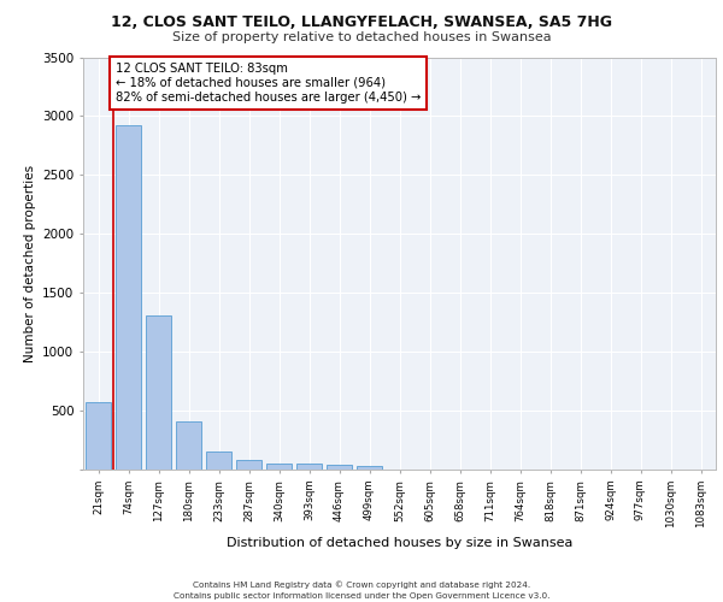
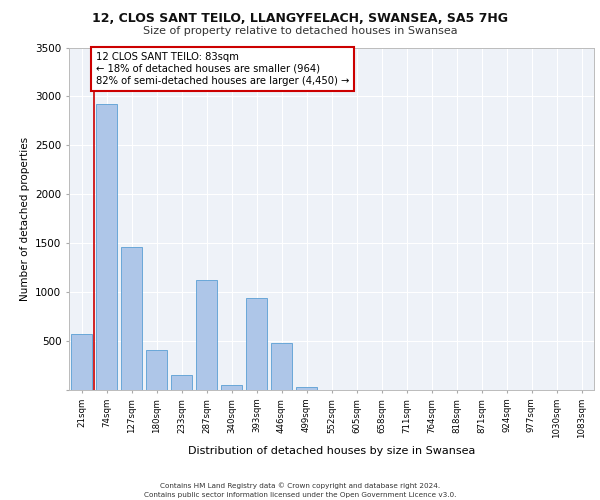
127sqm: 1310 -> 1460
287sqm: 80 -> 1120
393sqm: 50 -> 940
446sqm: 40 -> 480
